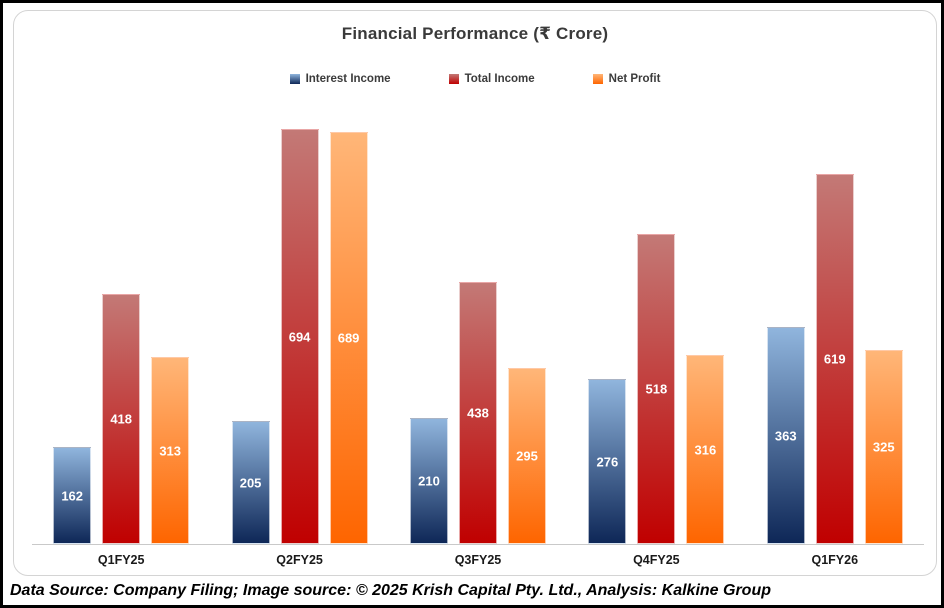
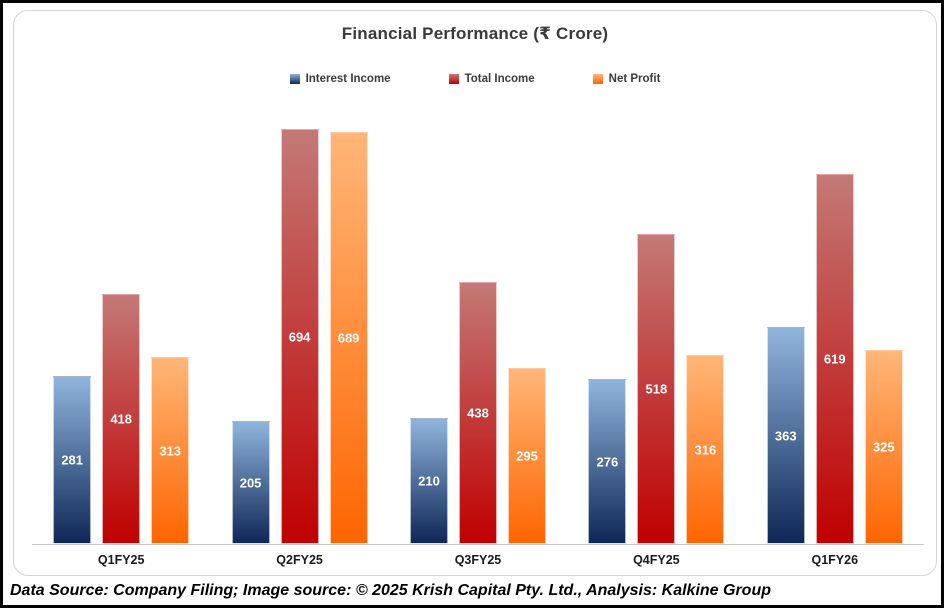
Interest Income/Q1FY25: 162 -> 281
